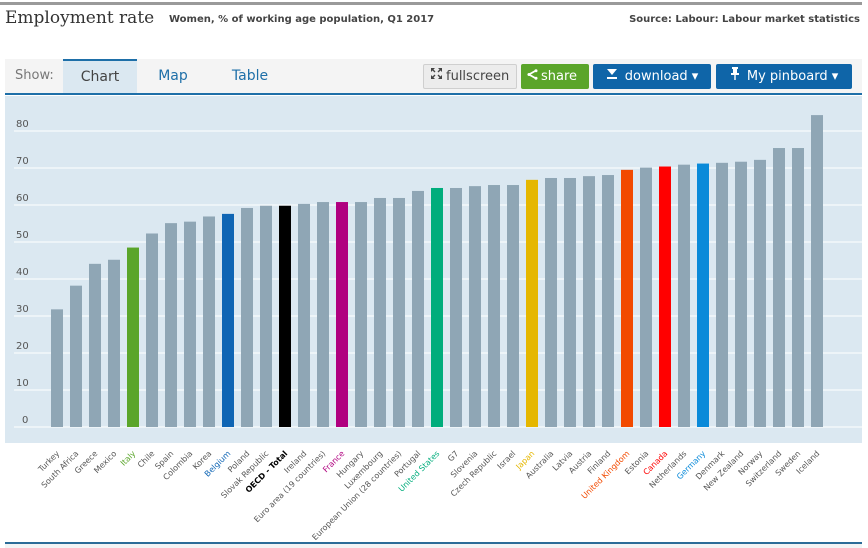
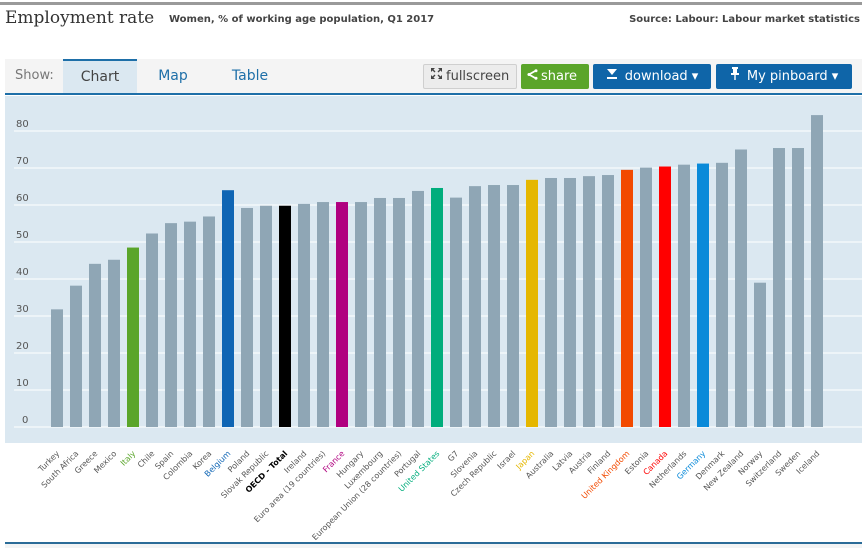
Belgium: 58 -> 64
G7: 65 -> 62
New Zealand: 72 -> 75
Norway: 72 -> 39
